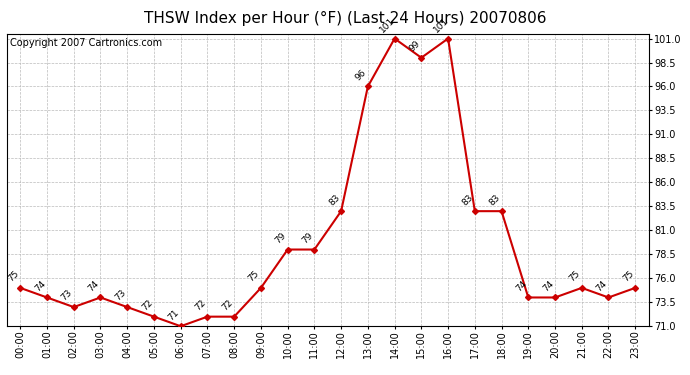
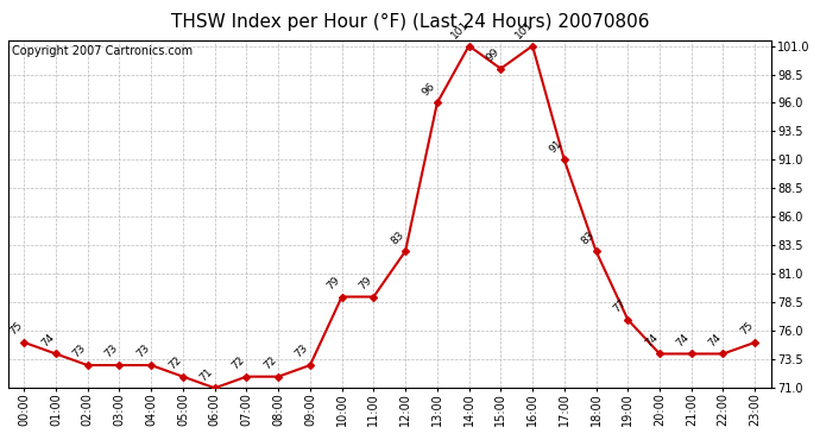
03:00: 74 -> 73
09:00: 75 -> 73
17:00: 83 -> 91
19:00: 74 -> 77
21:00: 75 -> 74
